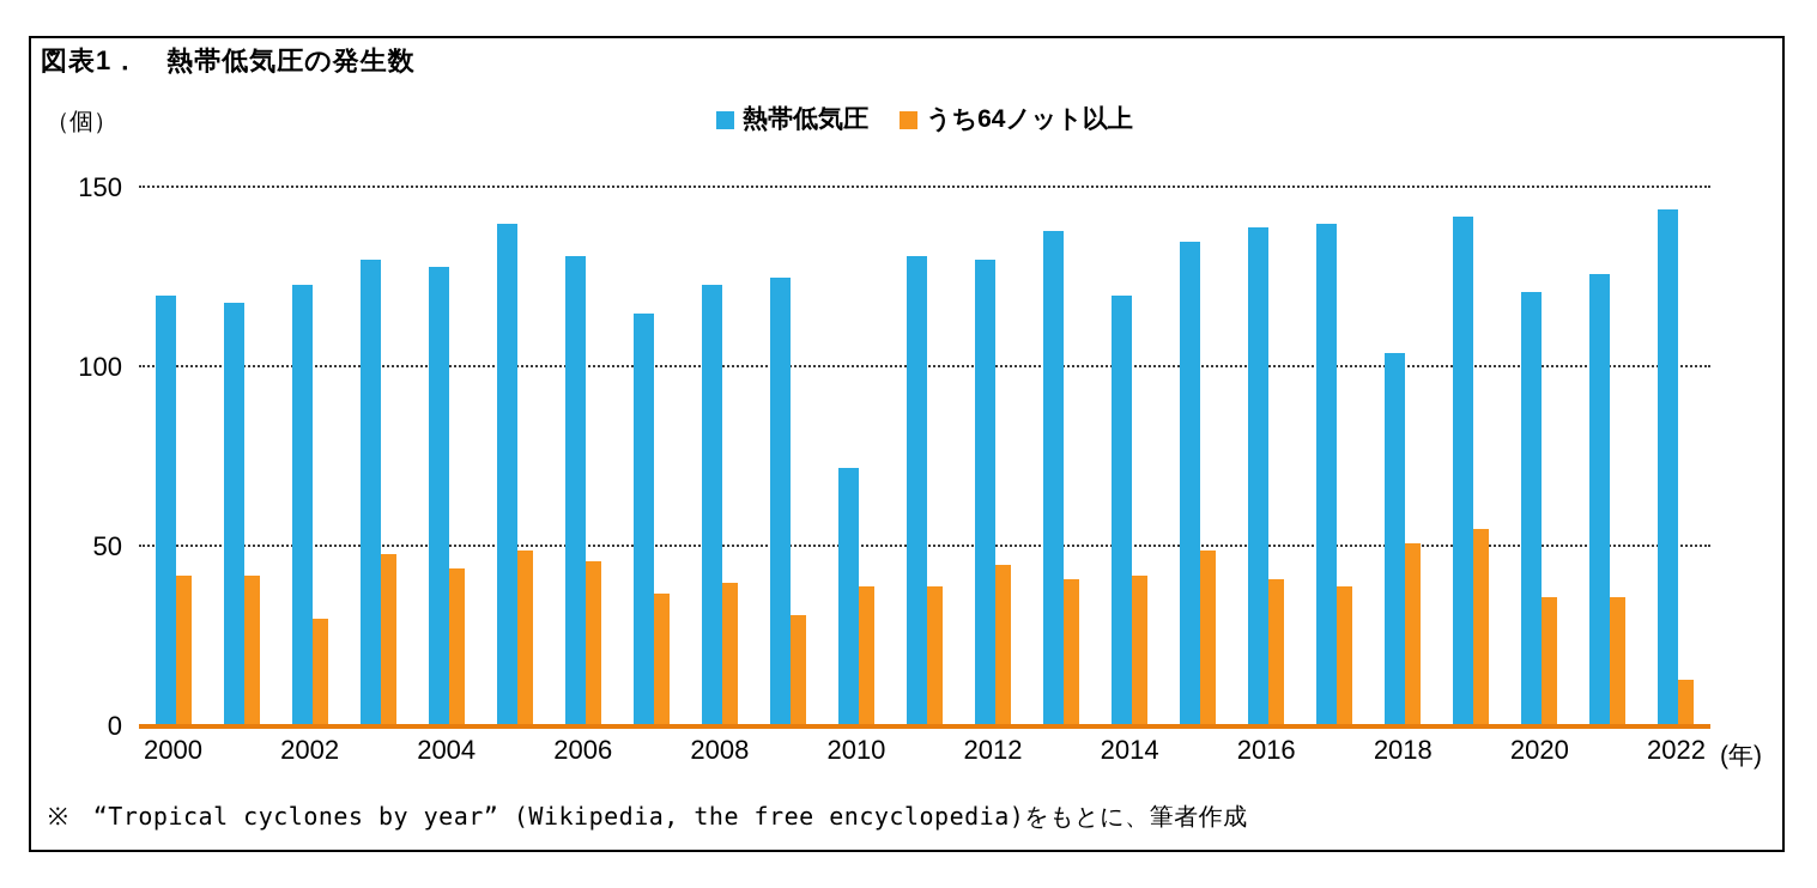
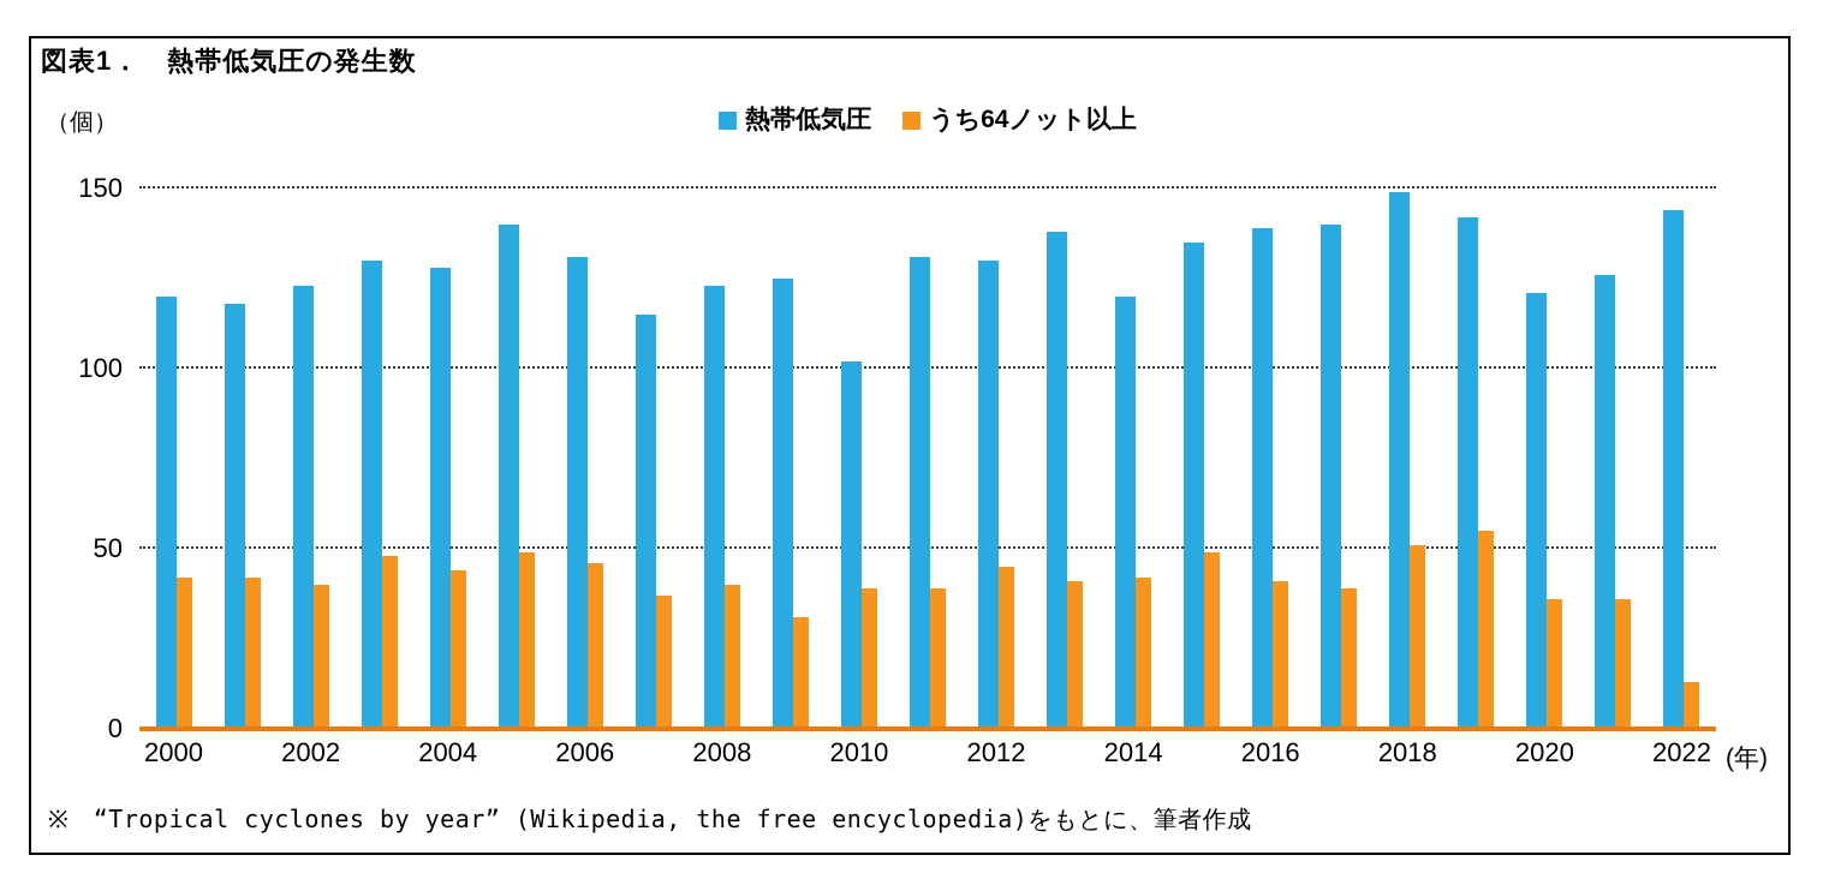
うち64ノット以上/2002: 30 -> 40
熱帯低気圧/2010: 72 -> 102
熱帯低気圧/2018: 104 -> 149
